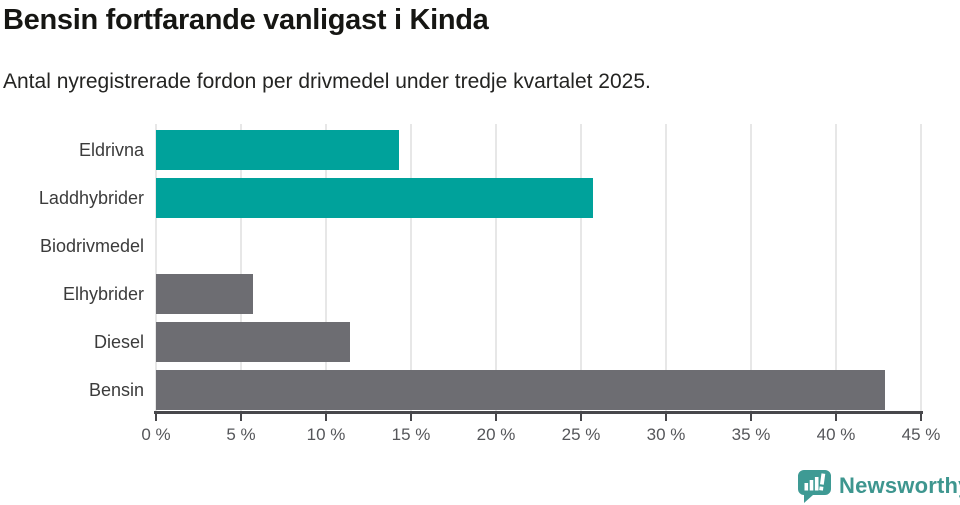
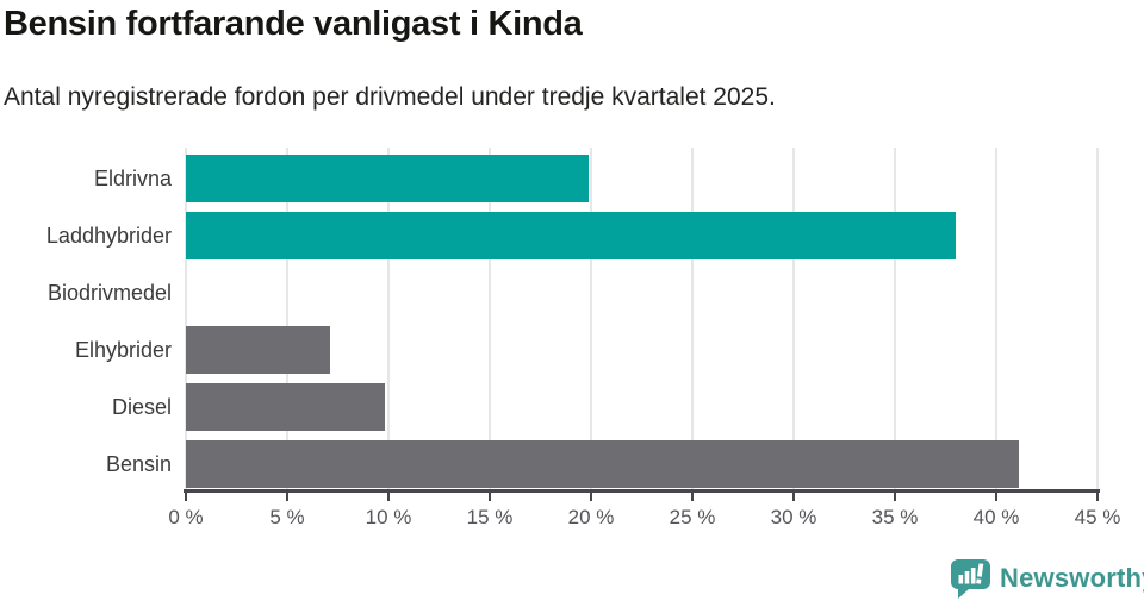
Eldrivna: 14.3% -> 19.9%
Laddhybrider: 25.7% -> 38.0%
Elhybrider: 5.7% -> 7.1%
Diesel: 11.4% -> 9.8%
Bensin: 42.9% -> 41.1%
